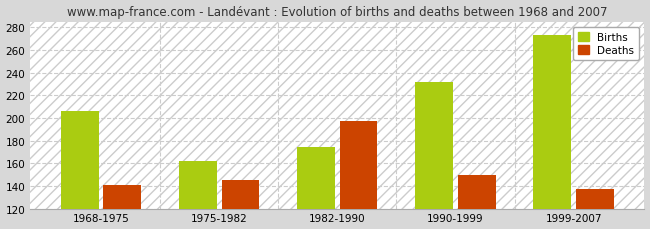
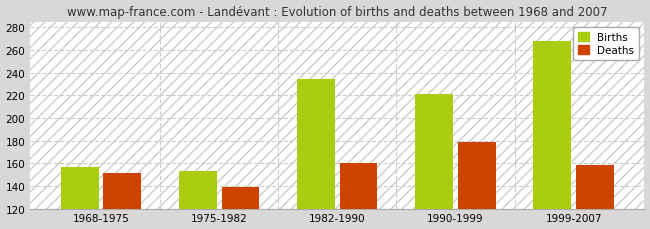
Births/1968-1975: 206 -> 157
Deaths/1968-1975: 141 -> 151
Births/1975-1982: 162 -> 153
Deaths/1975-1982: 145 -> 139
Births/1982-1990: 174 -> 234
Deaths/1982-1990: 197 -> 160
Births/1990-1999: 232 -> 221
Deaths/1990-1999: 150 -> 179
Births/1999-2007: 273 -> 268
Deaths/1999-2007: 137 -> 158
